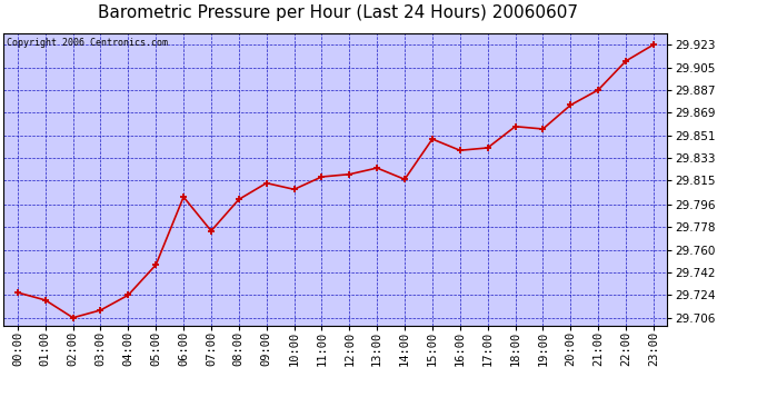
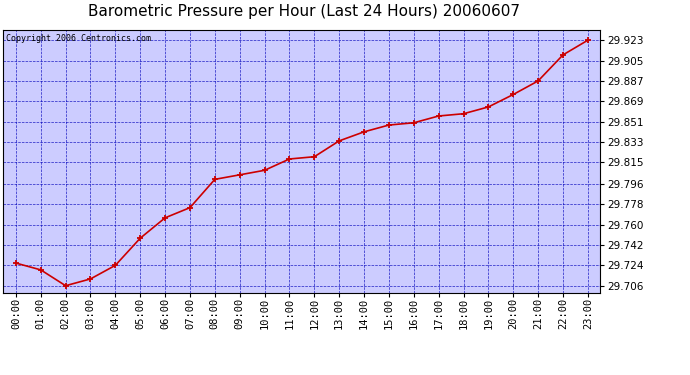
06:00: 29.802 -> 29.766
09:00: 29.813 -> 29.804
13:00: 29.825 -> 29.834
14:00: 29.816 -> 29.842
16:00: 29.839 -> 29.850
17:00: 29.841 -> 29.856
19:00: 29.856 -> 29.864
